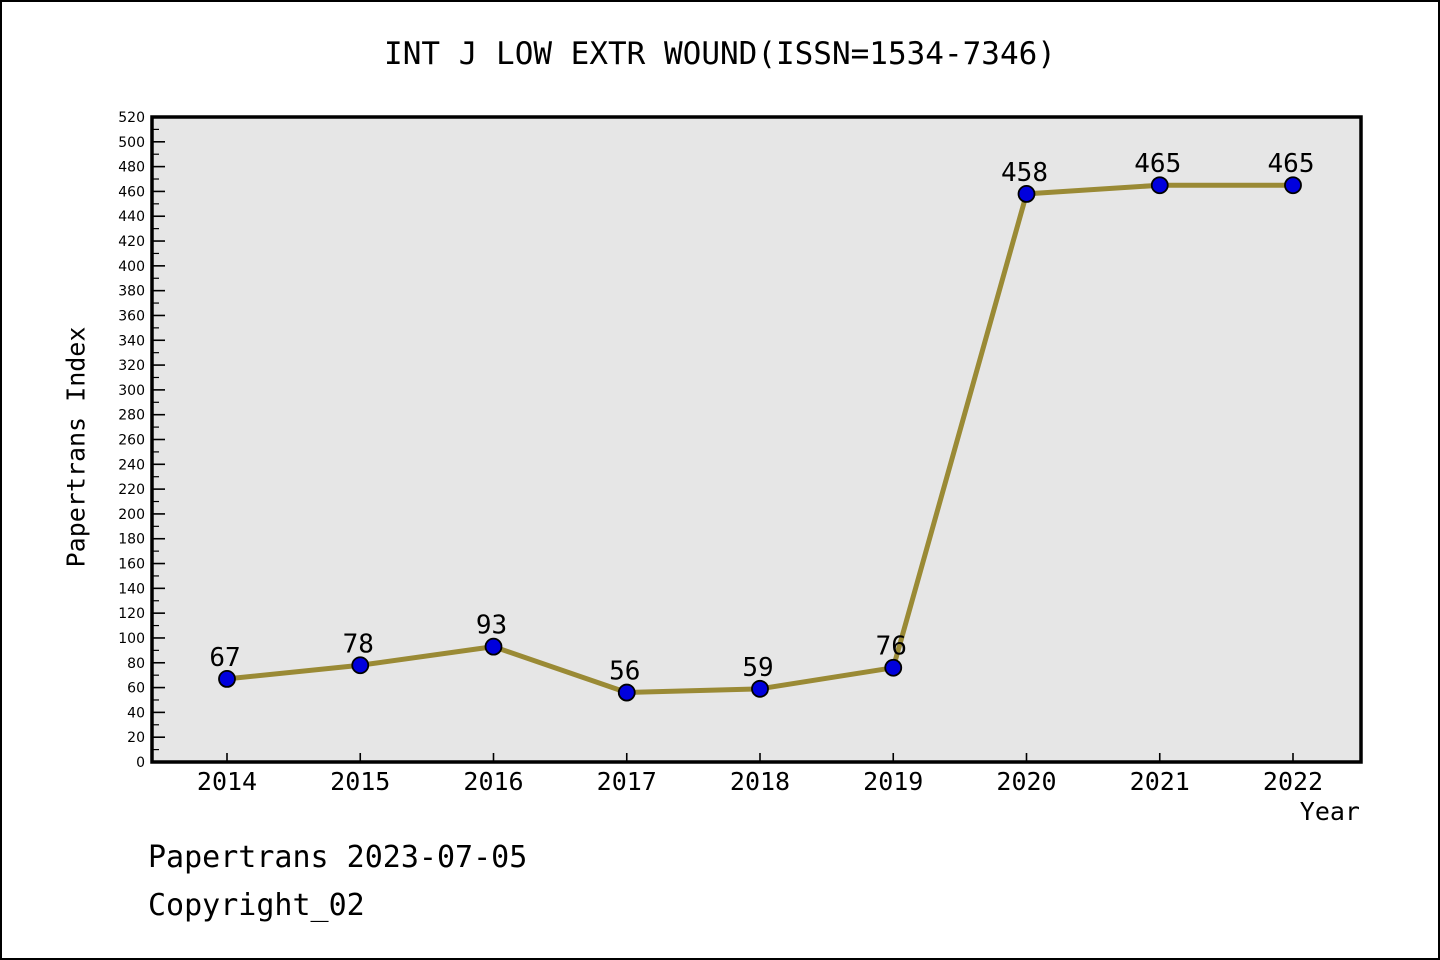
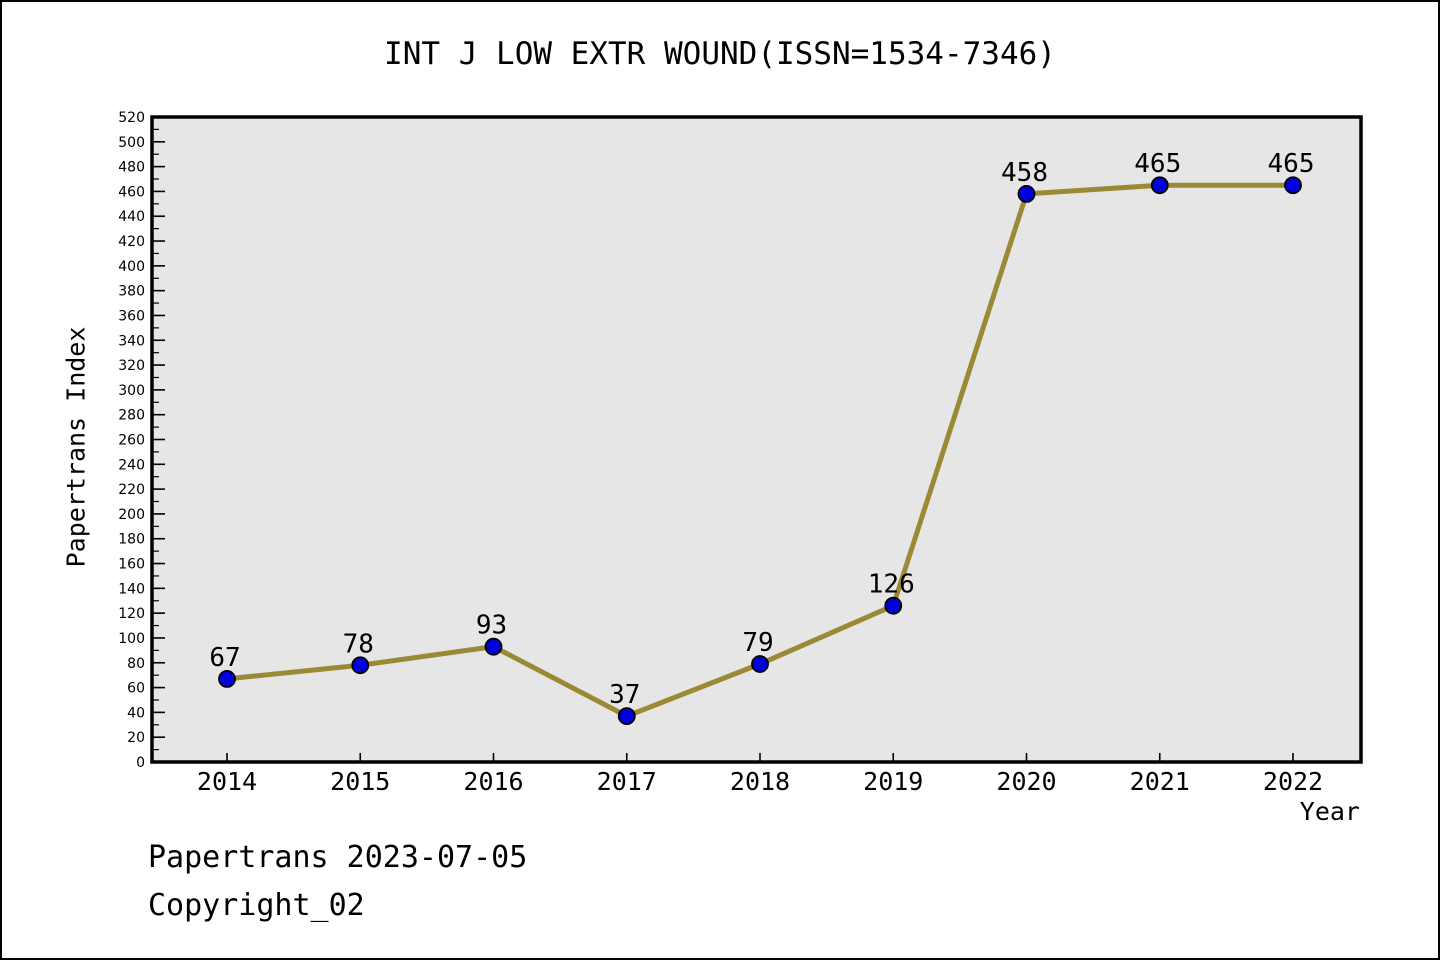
2017: 56 -> 37
2018: 59 -> 79
2019: 76 -> 126
